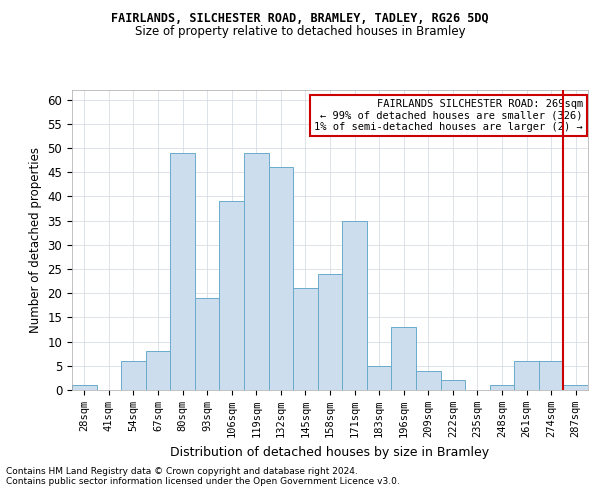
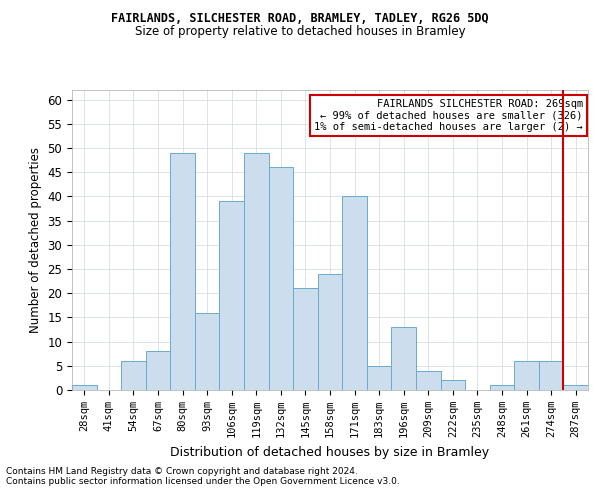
93sqm: 19 -> 16
171sqm: 35 -> 40
